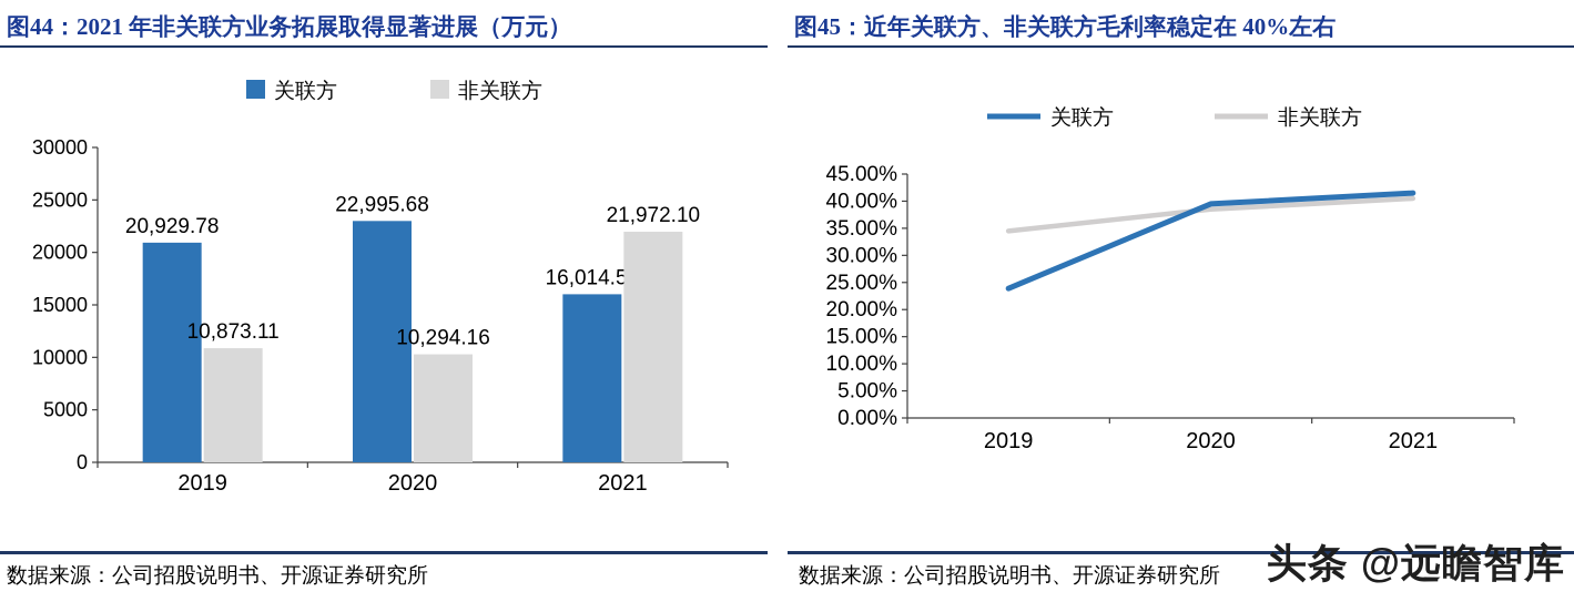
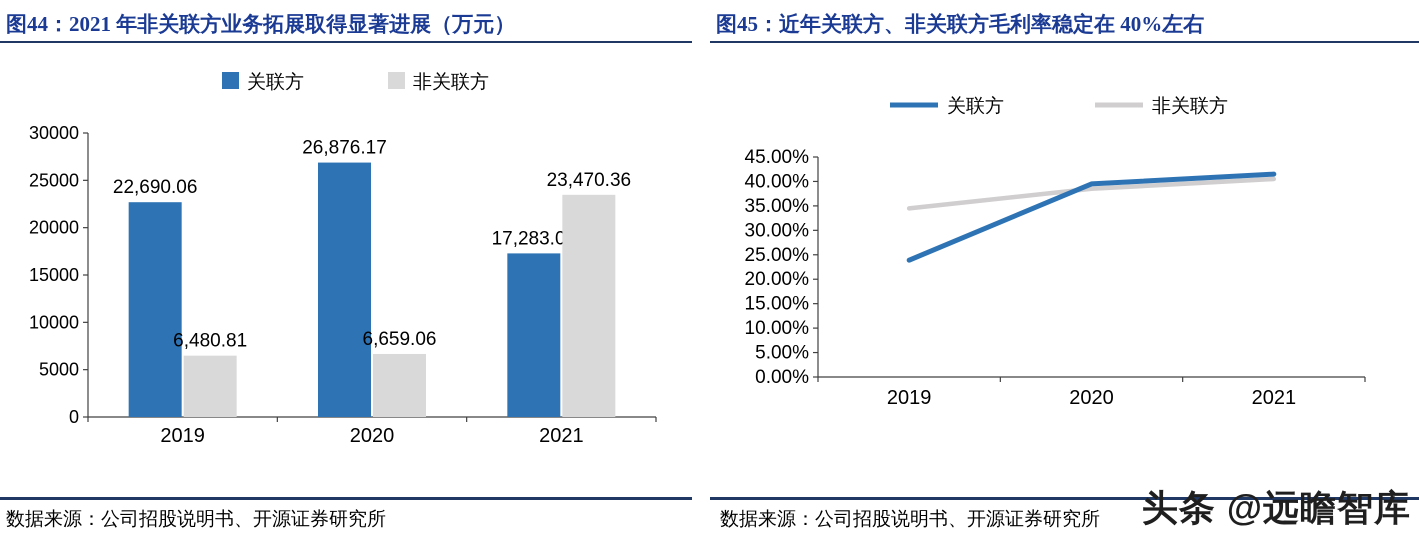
图44：2021 年非关联方业务拓展取得显著进展（万元）/关联方/2019: 20,929.78 -> 22,690.06
图44：2021 年非关联方业务拓展取得显著进展（万元）/非关联方/2019: 10,873.11 -> 6,480.81
图44：2021 年非关联方业务拓展取得显著进展（万元）/关联方/2020: 22,995.68 -> 26,876.17
图44：2021 年非关联方业务拓展取得显著进展（万元）/非关联方/2020: 10,294.16 -> 6,659.06
图44：2021 年非关联方业务拓展取得显著进展（万元）/关联方/2021: 16,014.59 -> 17,283.05
图44：2021 年非关联方业务拓展取得显著进展（万元）/非关联方/2021: 21,972.10 -> 23,470.36
